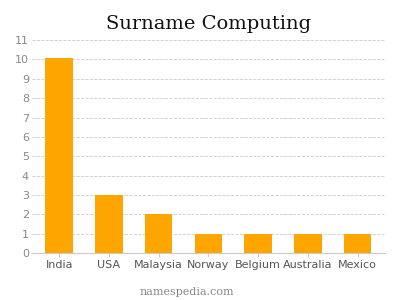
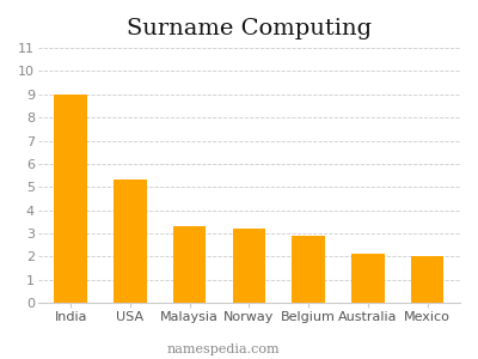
India: 10.1 -> 9.0
USA: 3.0 -> 5.3
Malaysia: 2.0 -> 3.3
Norway: 1.0 -> 3.2
Belgium: 1.0 -> 2.9
Australia: 1.0 -> 2.1
Mexico: 1.0 -> 2.0
